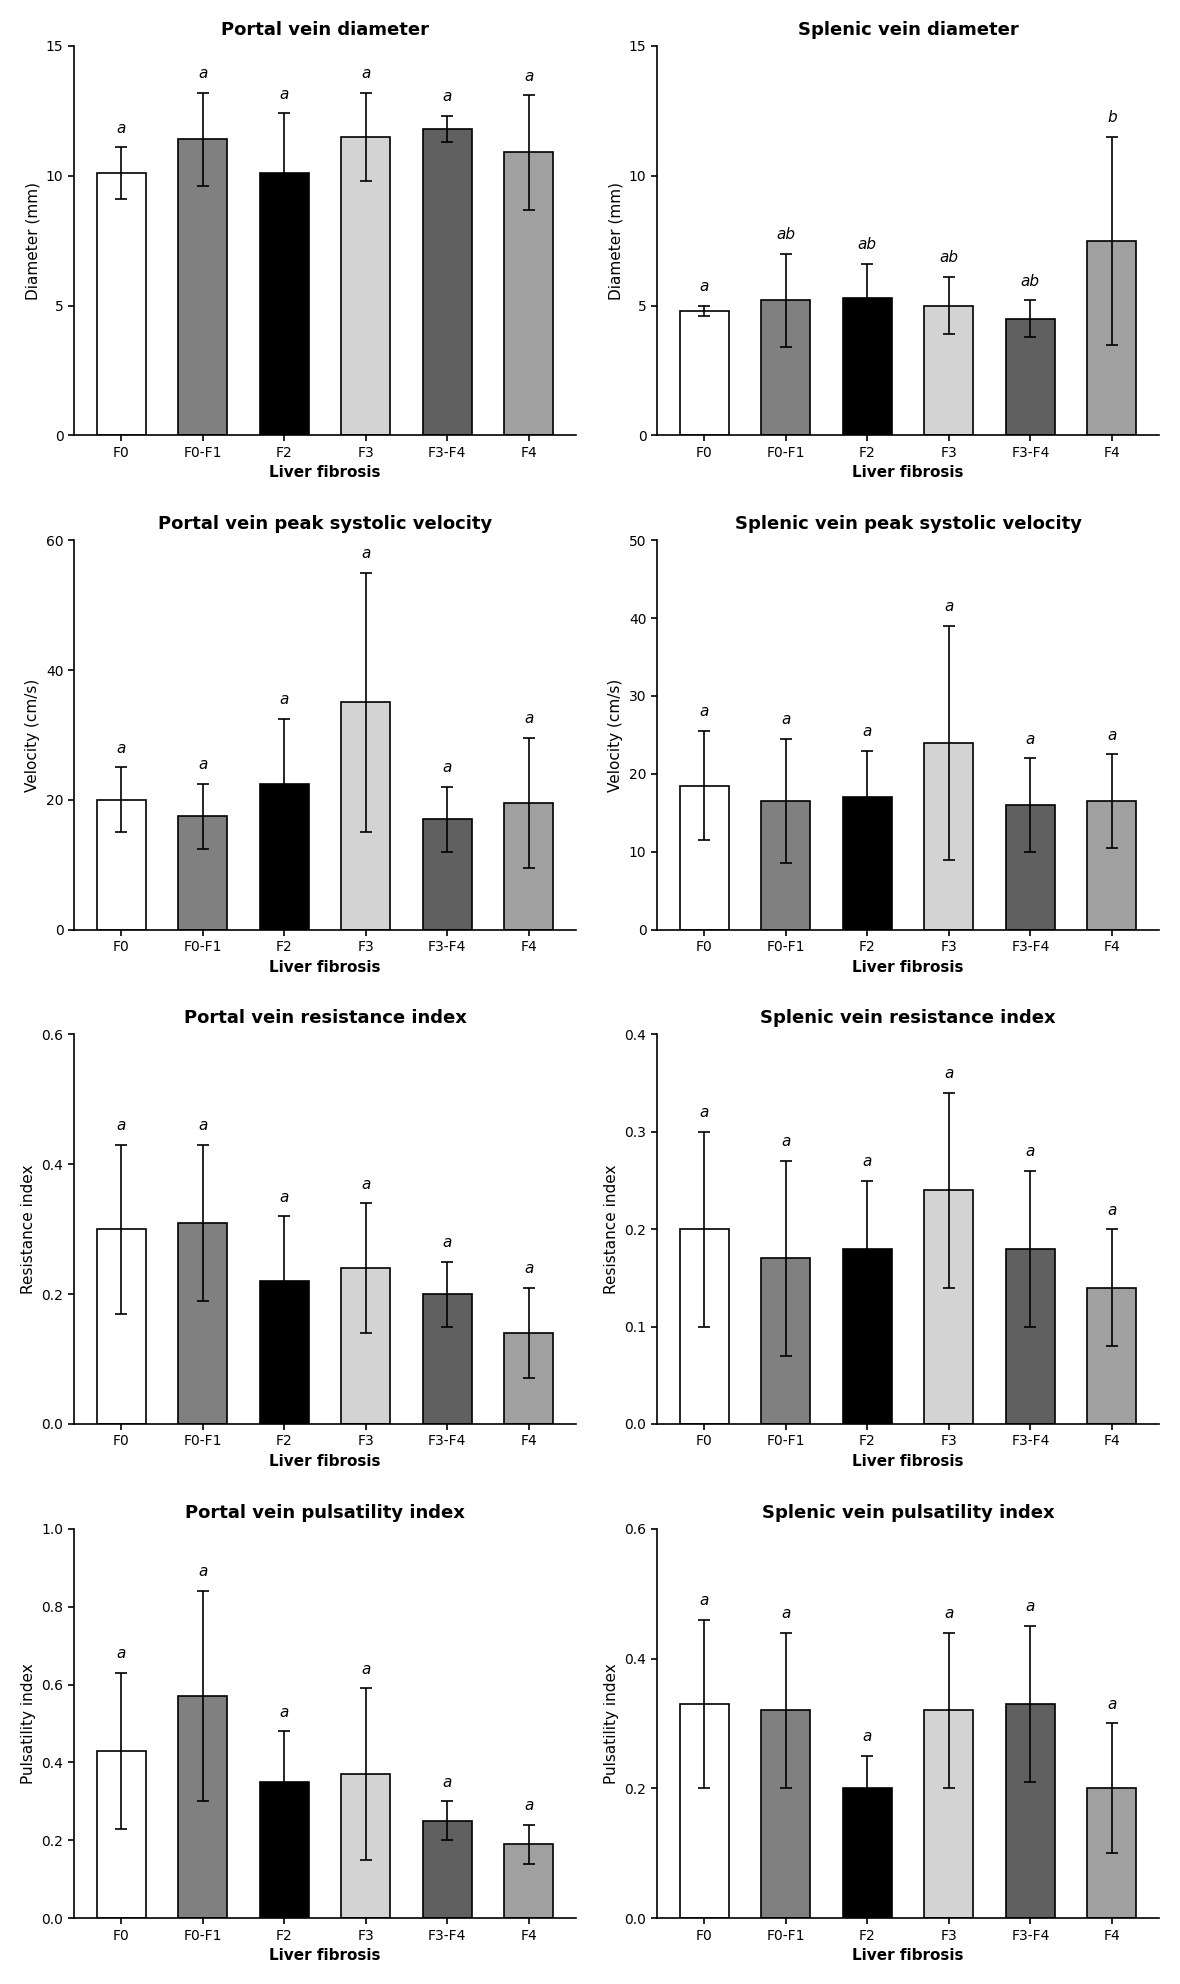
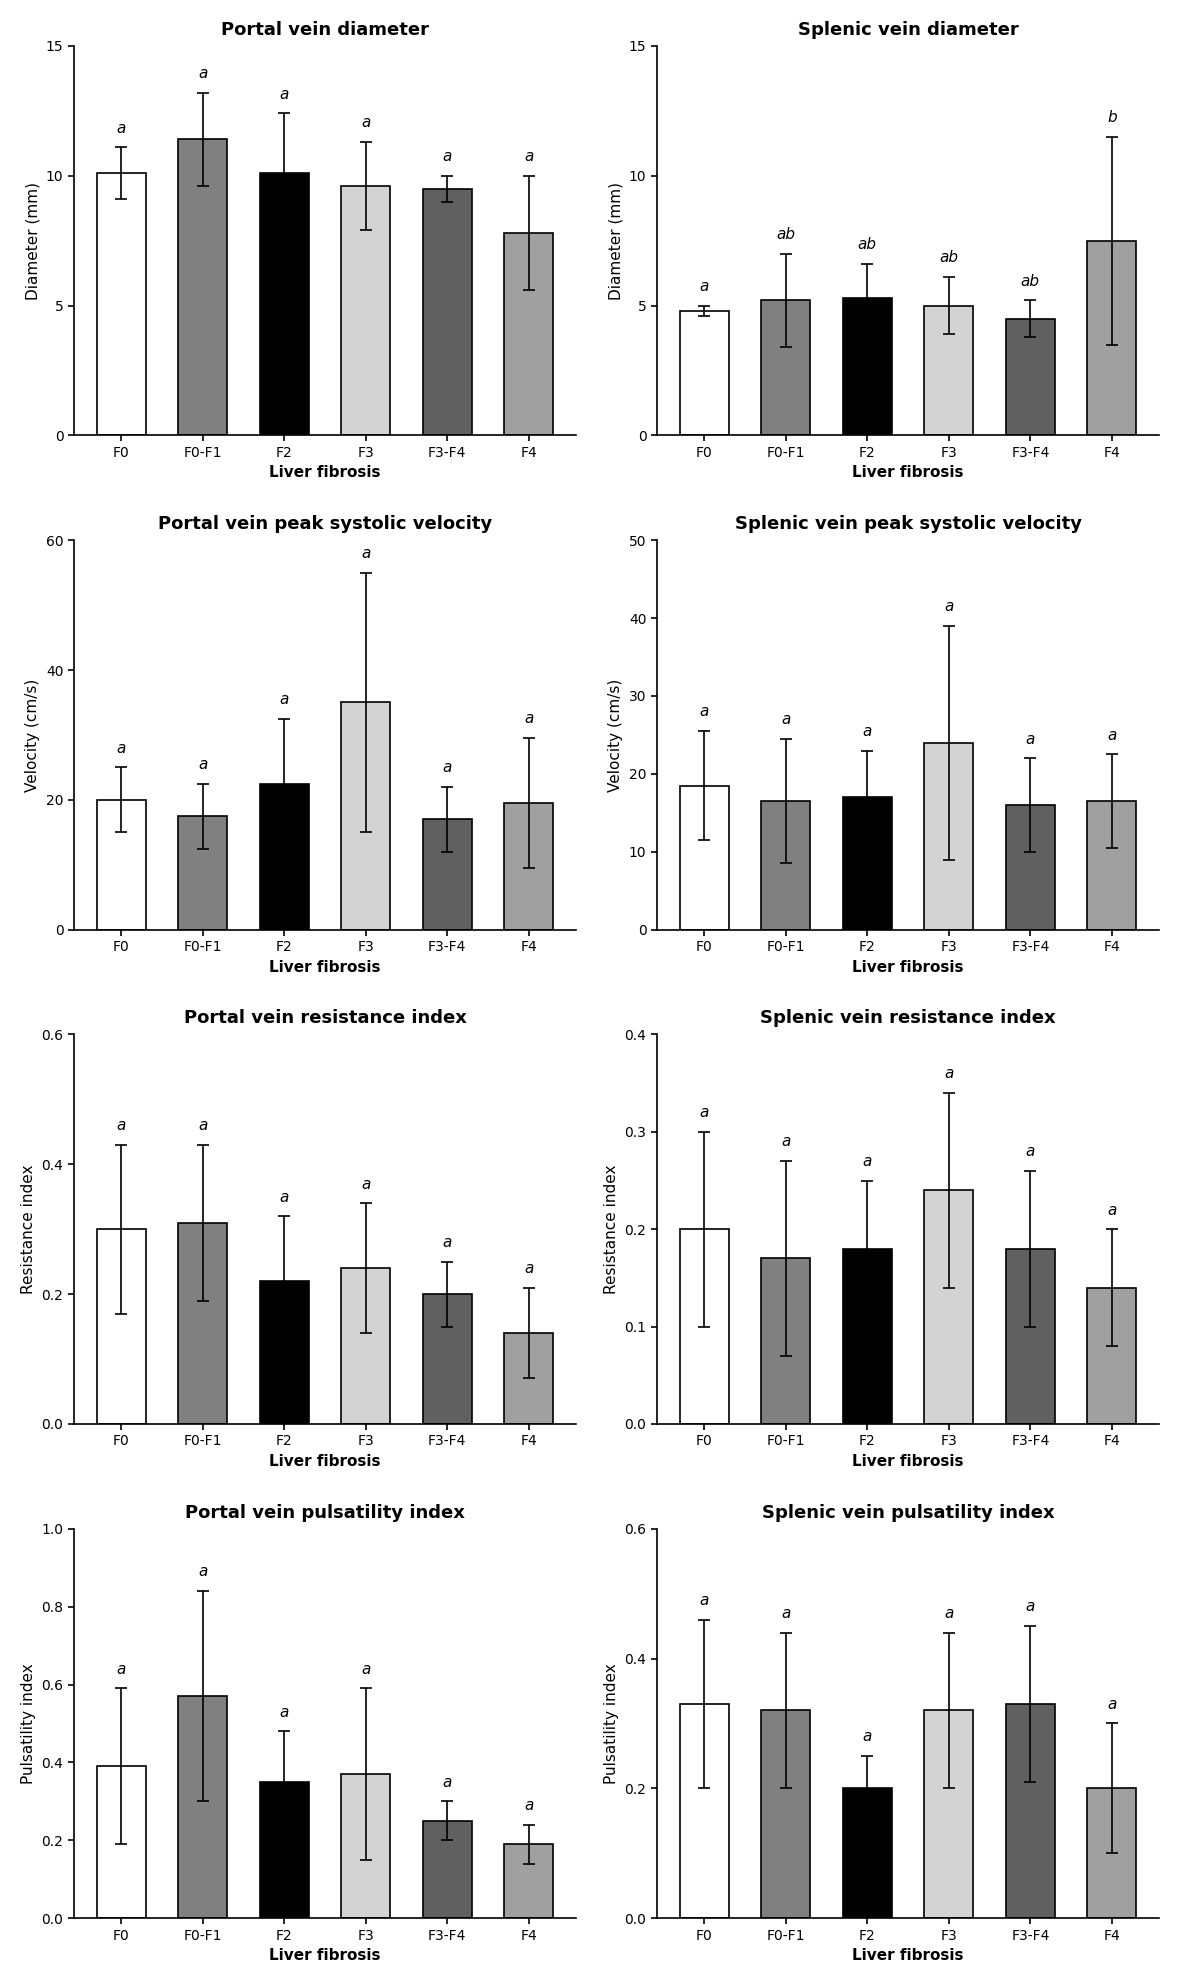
Portal vein diameter/F3: 11.5 -> 9.6
Portal vein diameter/F3-F4: 11.8 -> 9.5
Portal vein diameter/F4: 10.9 -> 7.8
Portal vein pulsatility index/F0: 0.43 -> 0.39
